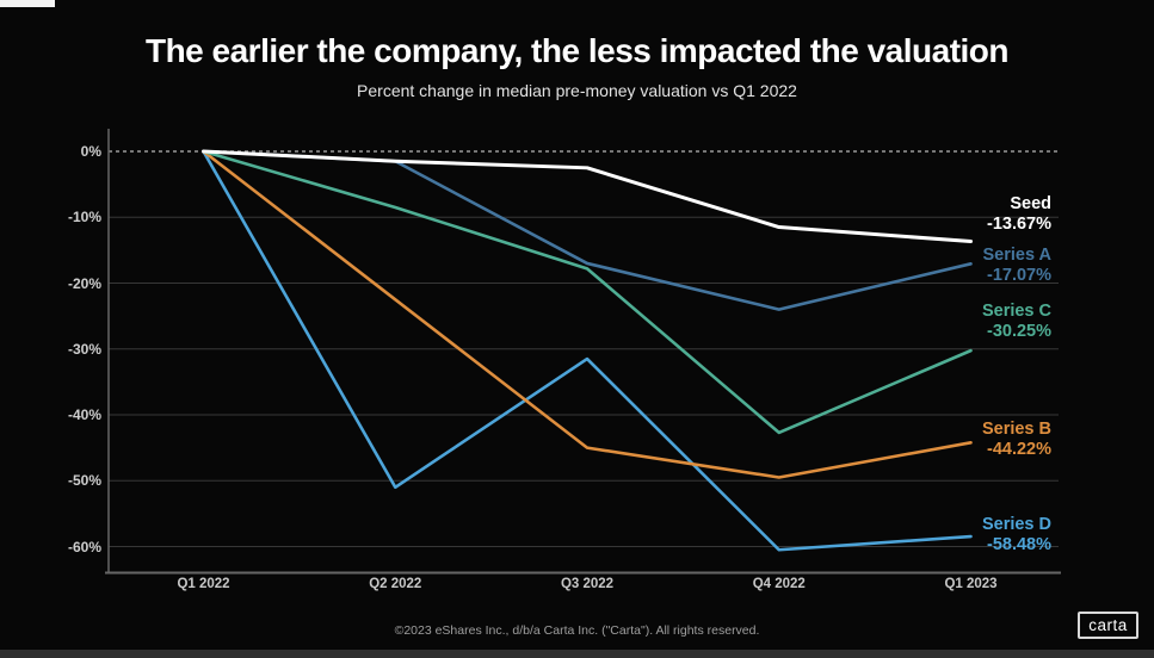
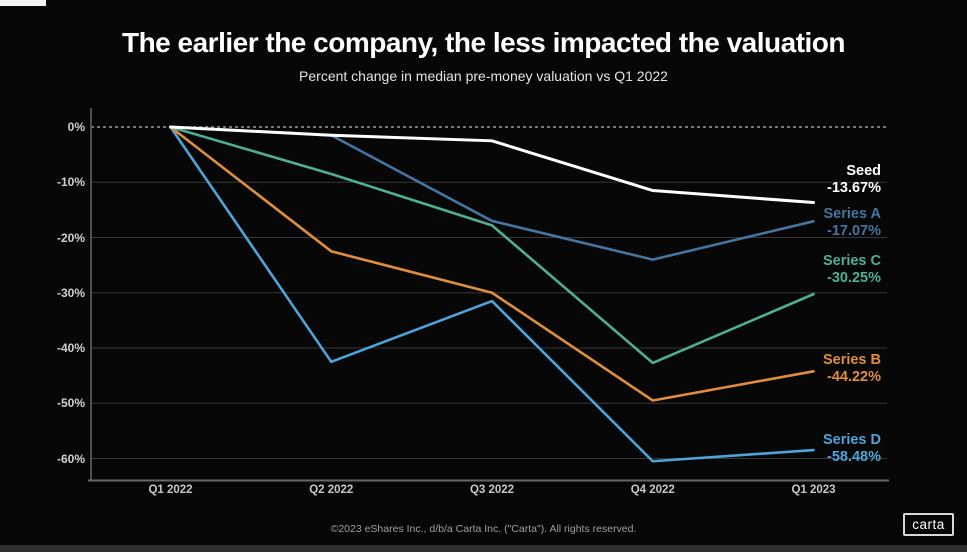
Series D/Q2 2022: -51% -> -42%
Series B/Q3 2022: -45% -> -30%
